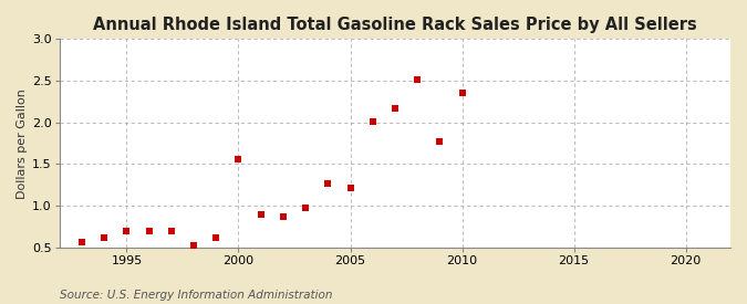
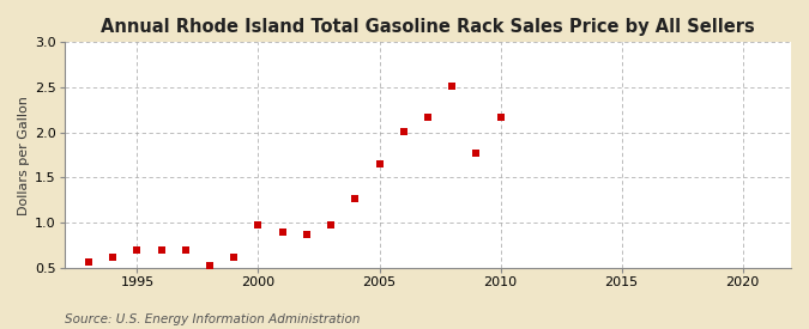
2000: 1.56 -> 0.98
2005: 1.22 -> 1.65
2010: 2.36 -> 2.17
